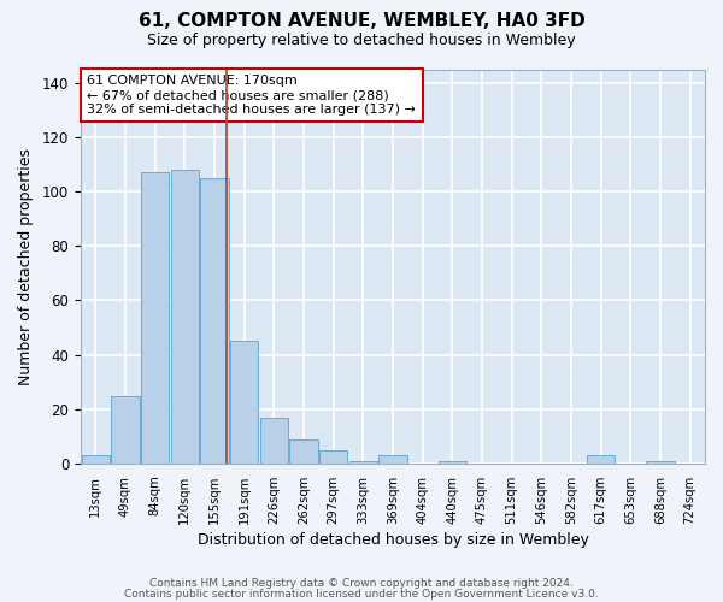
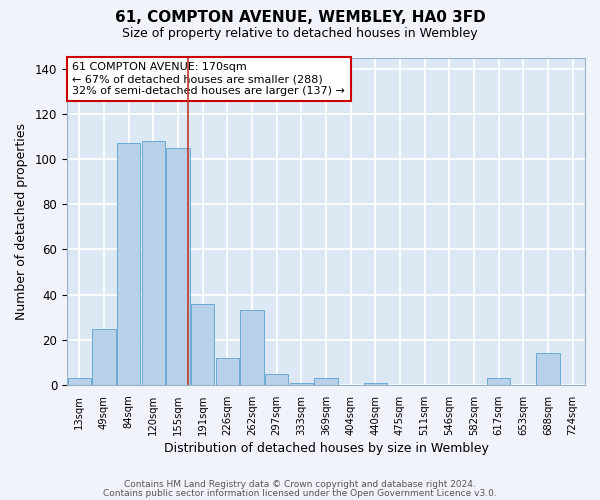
191sqm: 45 -> 36
226sqm: 17 -> 12
262sqm: 9 -> 33
688sqm: 1 -> 14
